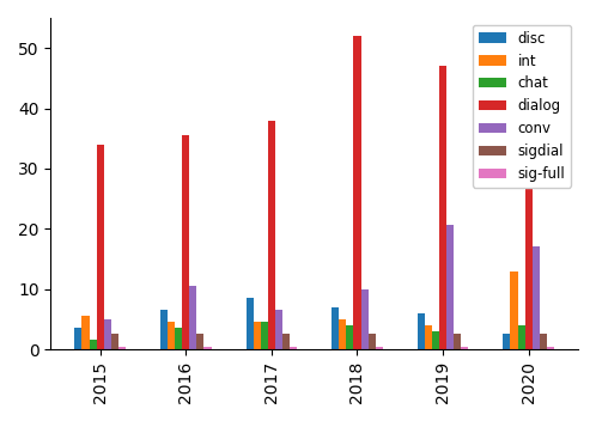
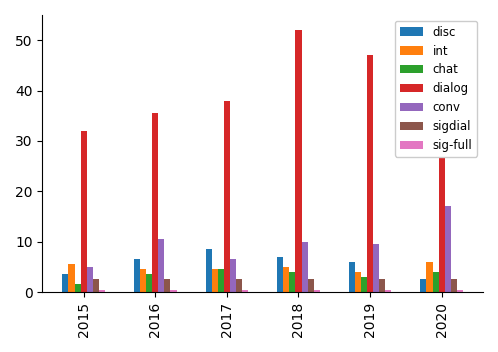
dialog/2015: 34.0 -> 32.0
conv/2019: 20.6 -> 9.5
int/2020: 13.0 -> 6.0
